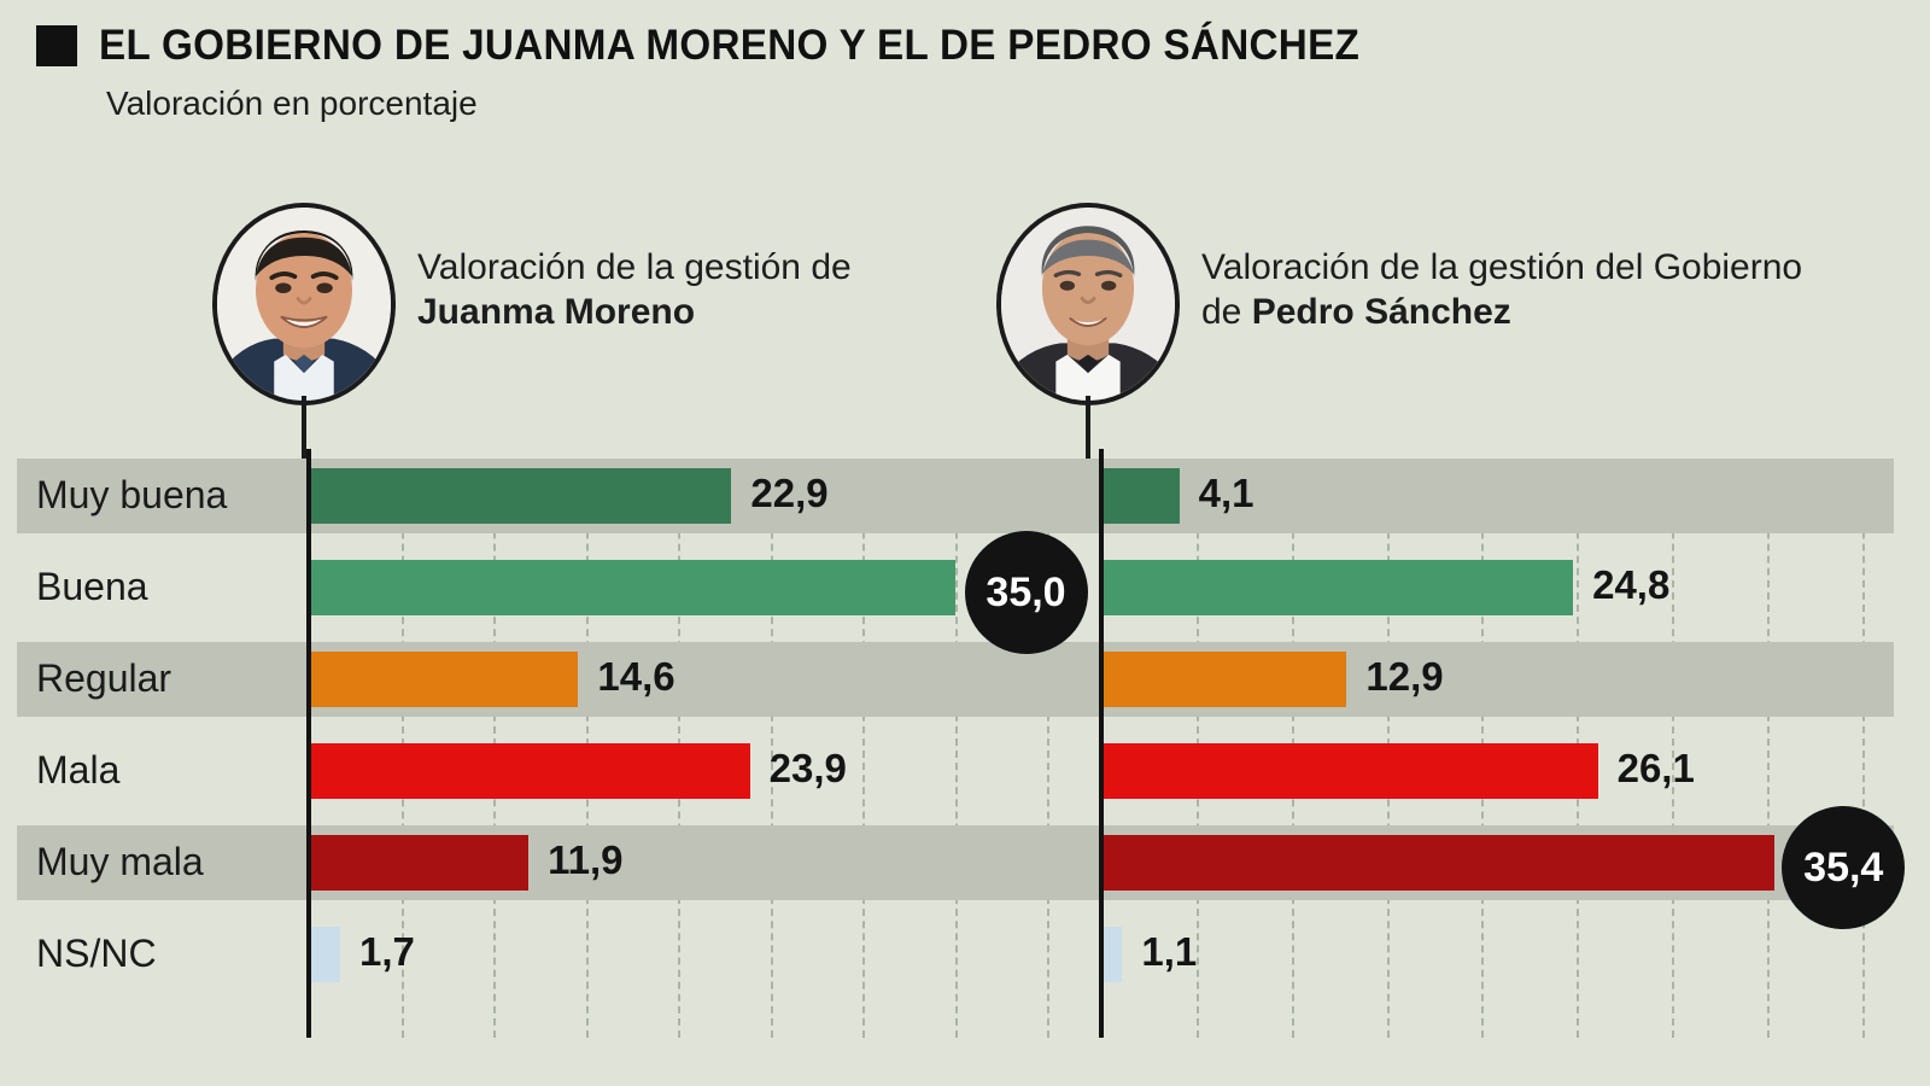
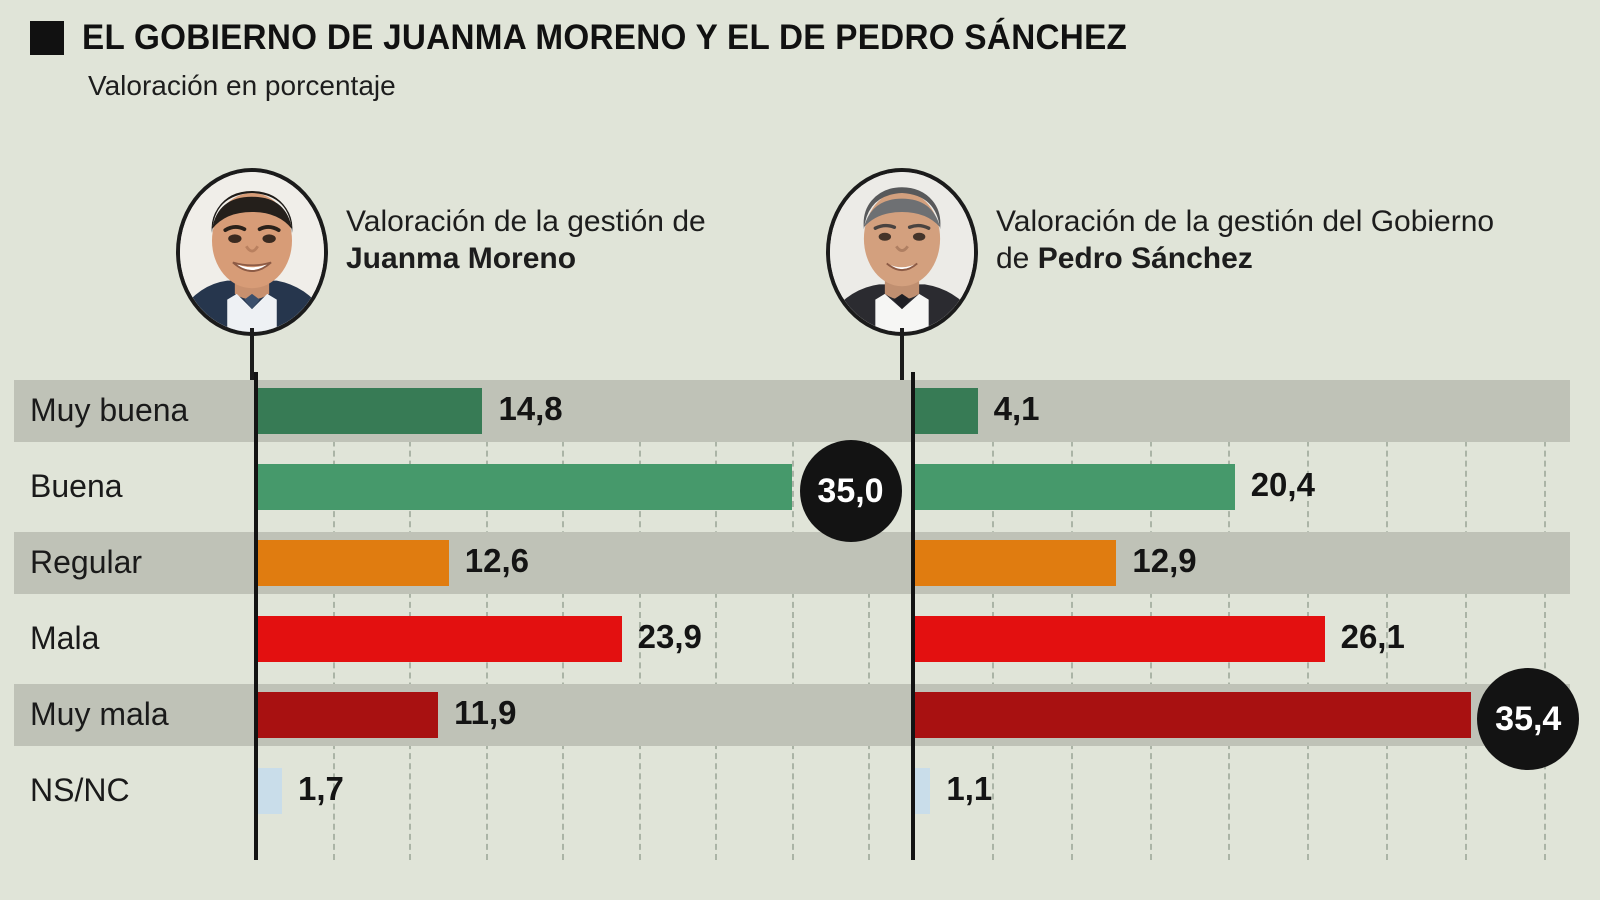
Valoración de la gestión de Juanma Moreno/Muy buena: 22,9 -> 14,8
Valoración de la gestión del Gobierno de Pedro Sánchez/Buena: 24,8 -> 20,4
Valoración de la gestión de Juanma Moreno/Regular: 14,6 -> 12,6
